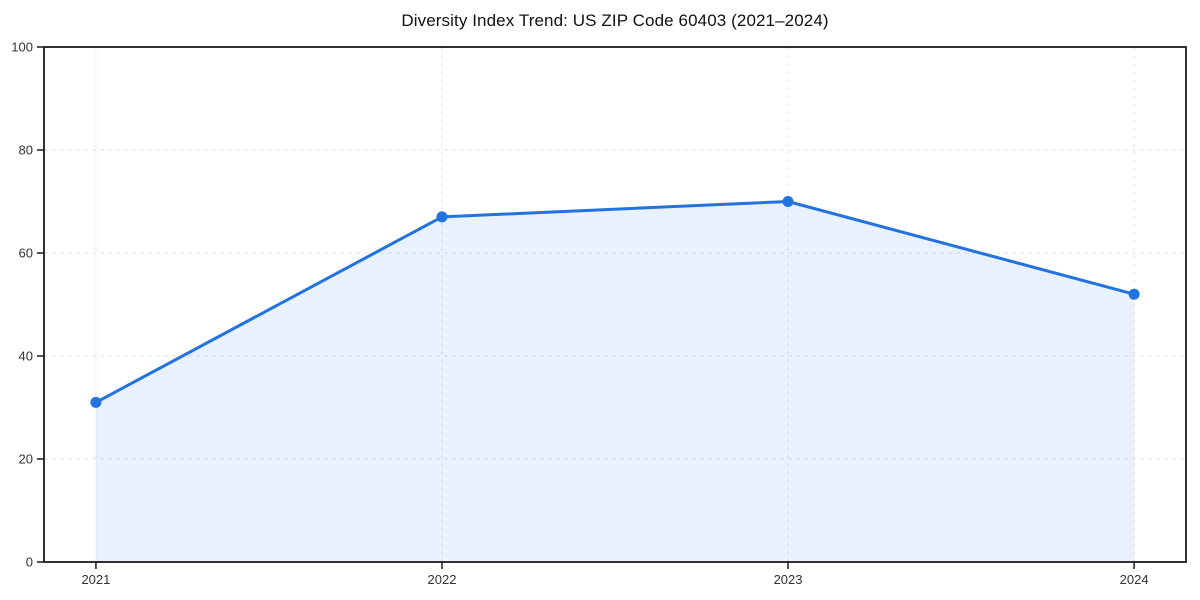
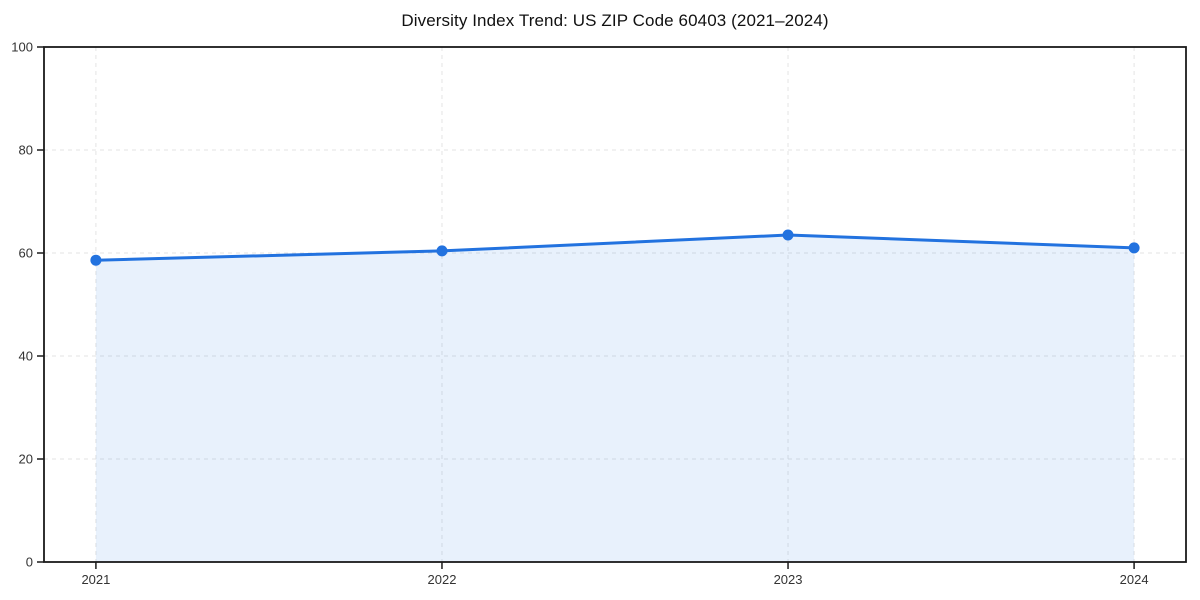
2021: 31 -> 59
2022: 67 -> 60
2023: 70 -> 64
2024: 52 -> 61
